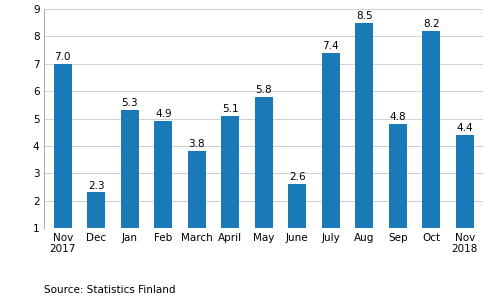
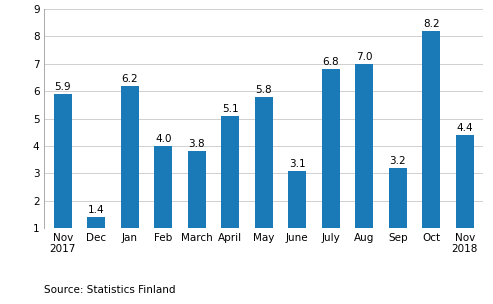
Nov 2017: 7.0 -> 5.9
Dec: 2.3 -> 1.4
Jan: 5.3 -> 6.2
Feb: 4.9 -> 4.0
June: 2.6 -> 3.1
July: 7.4 -> 6.8
Aug: 8.5 -> 7.0
Sep: 4.8 -> 3.2
